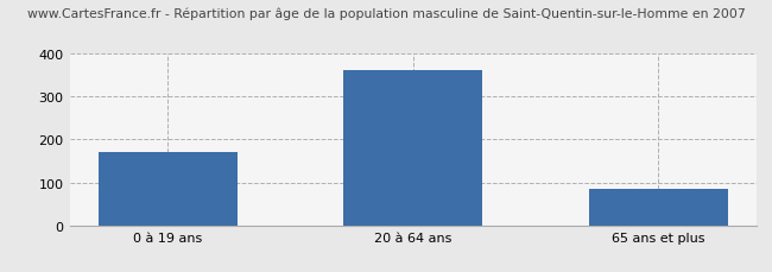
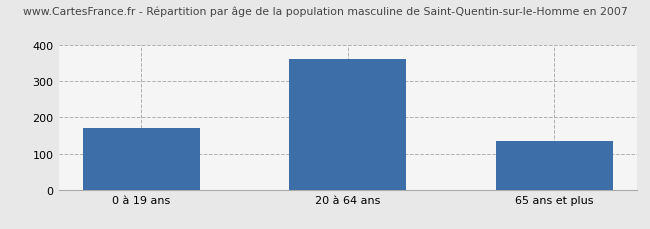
65 ans et plus: 85 -> 135
